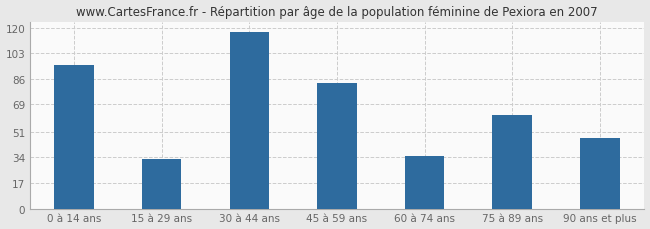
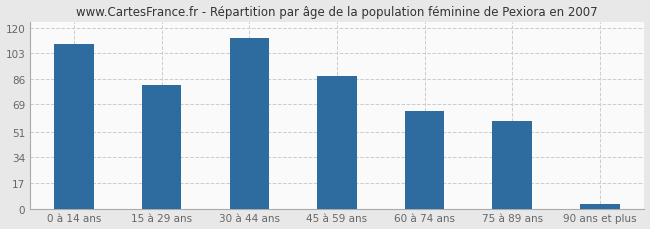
0 à 14 ans: 95 -> 109
15 à 29 ans: 33 -> 82
30 à 44 ans: 117 -> 113
45 à 59 ans: 83 -> 88
60 à 74 ans: 35 -> 65
75 à 89 ans: 62 -> 58
90 ans et plus: 47 -> 3
